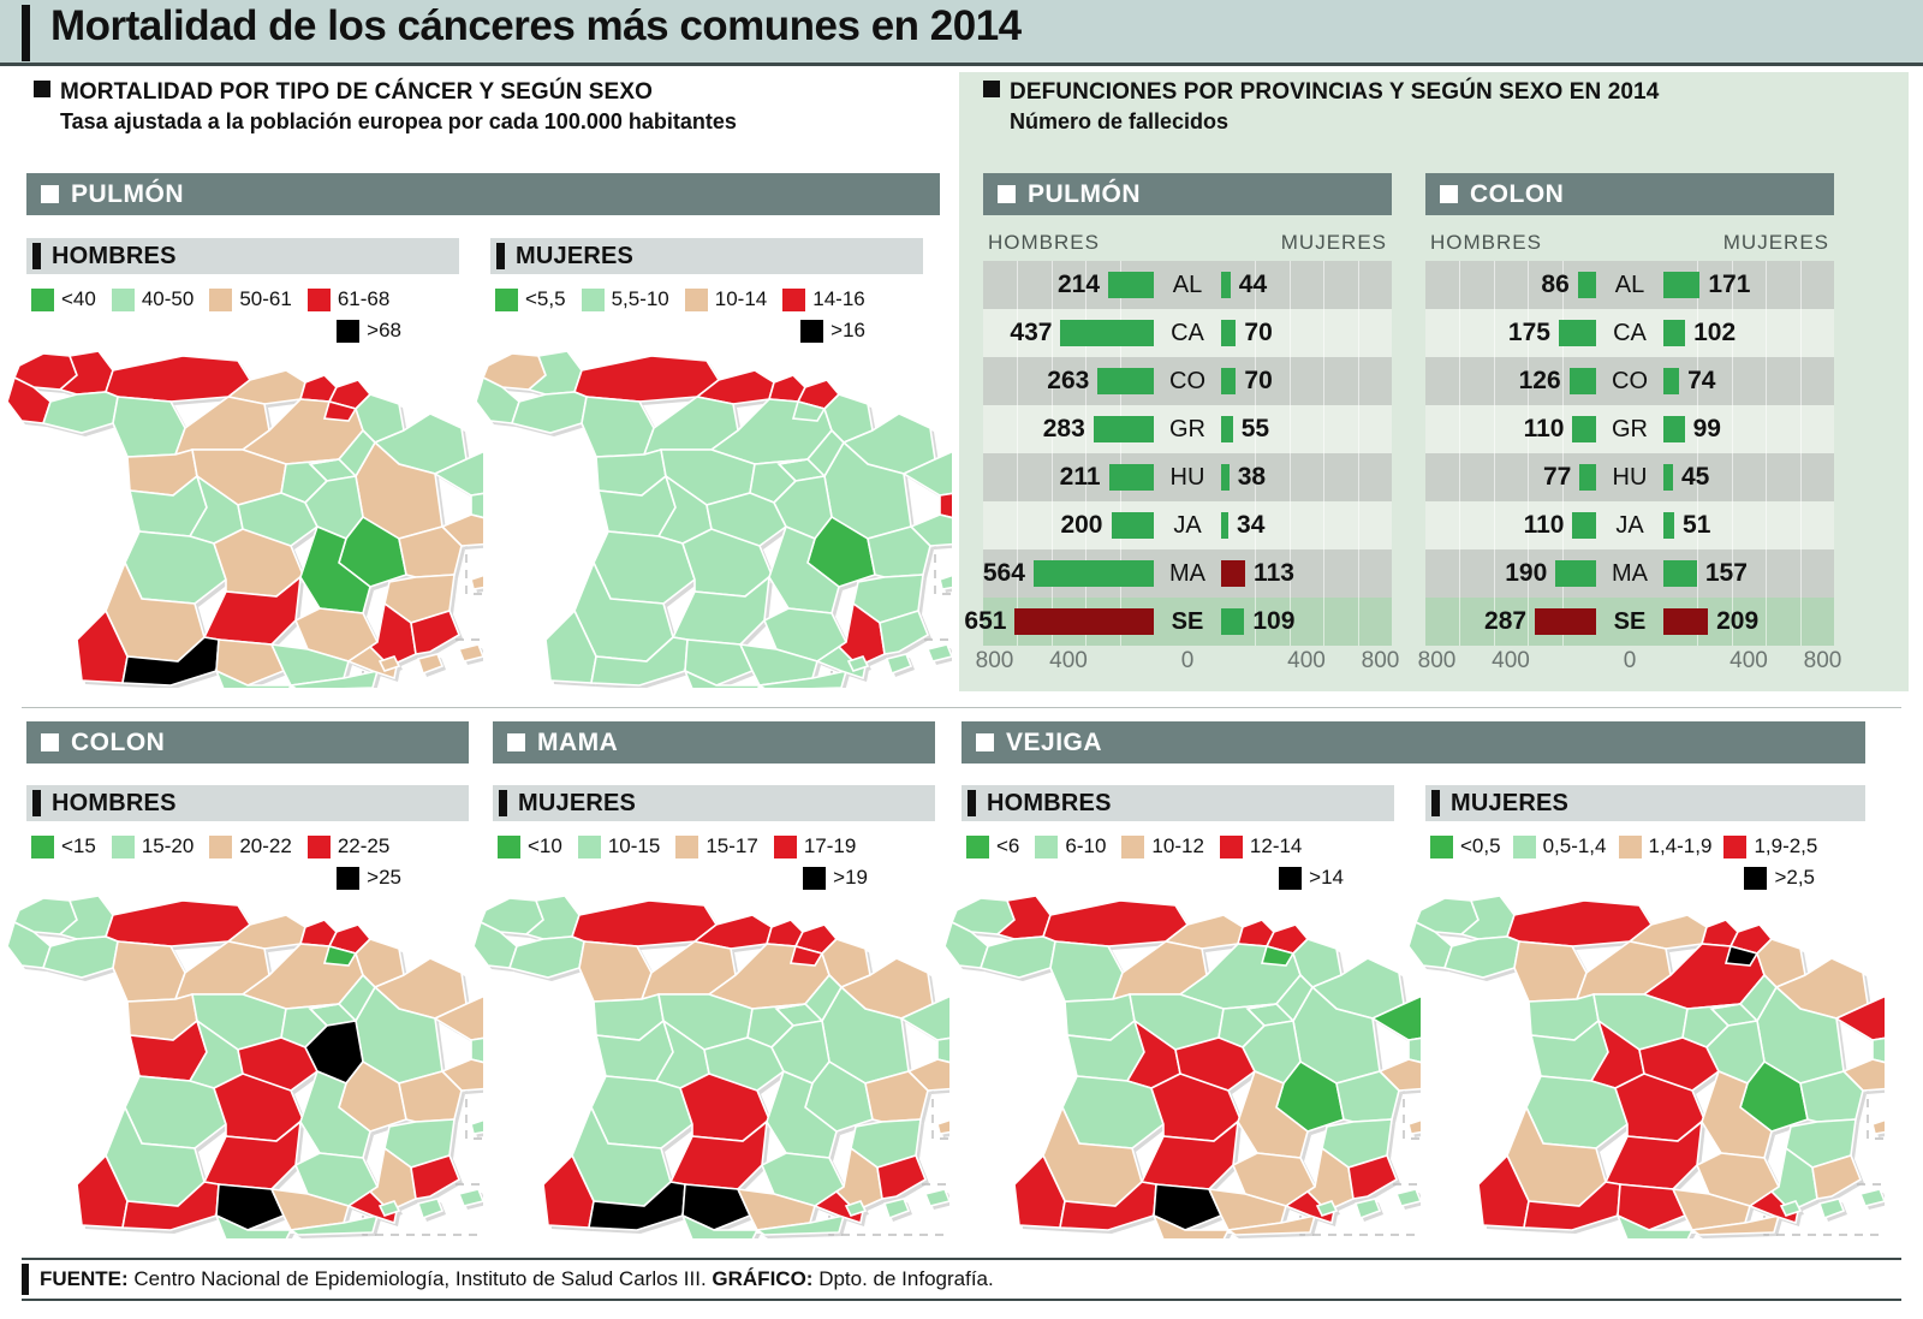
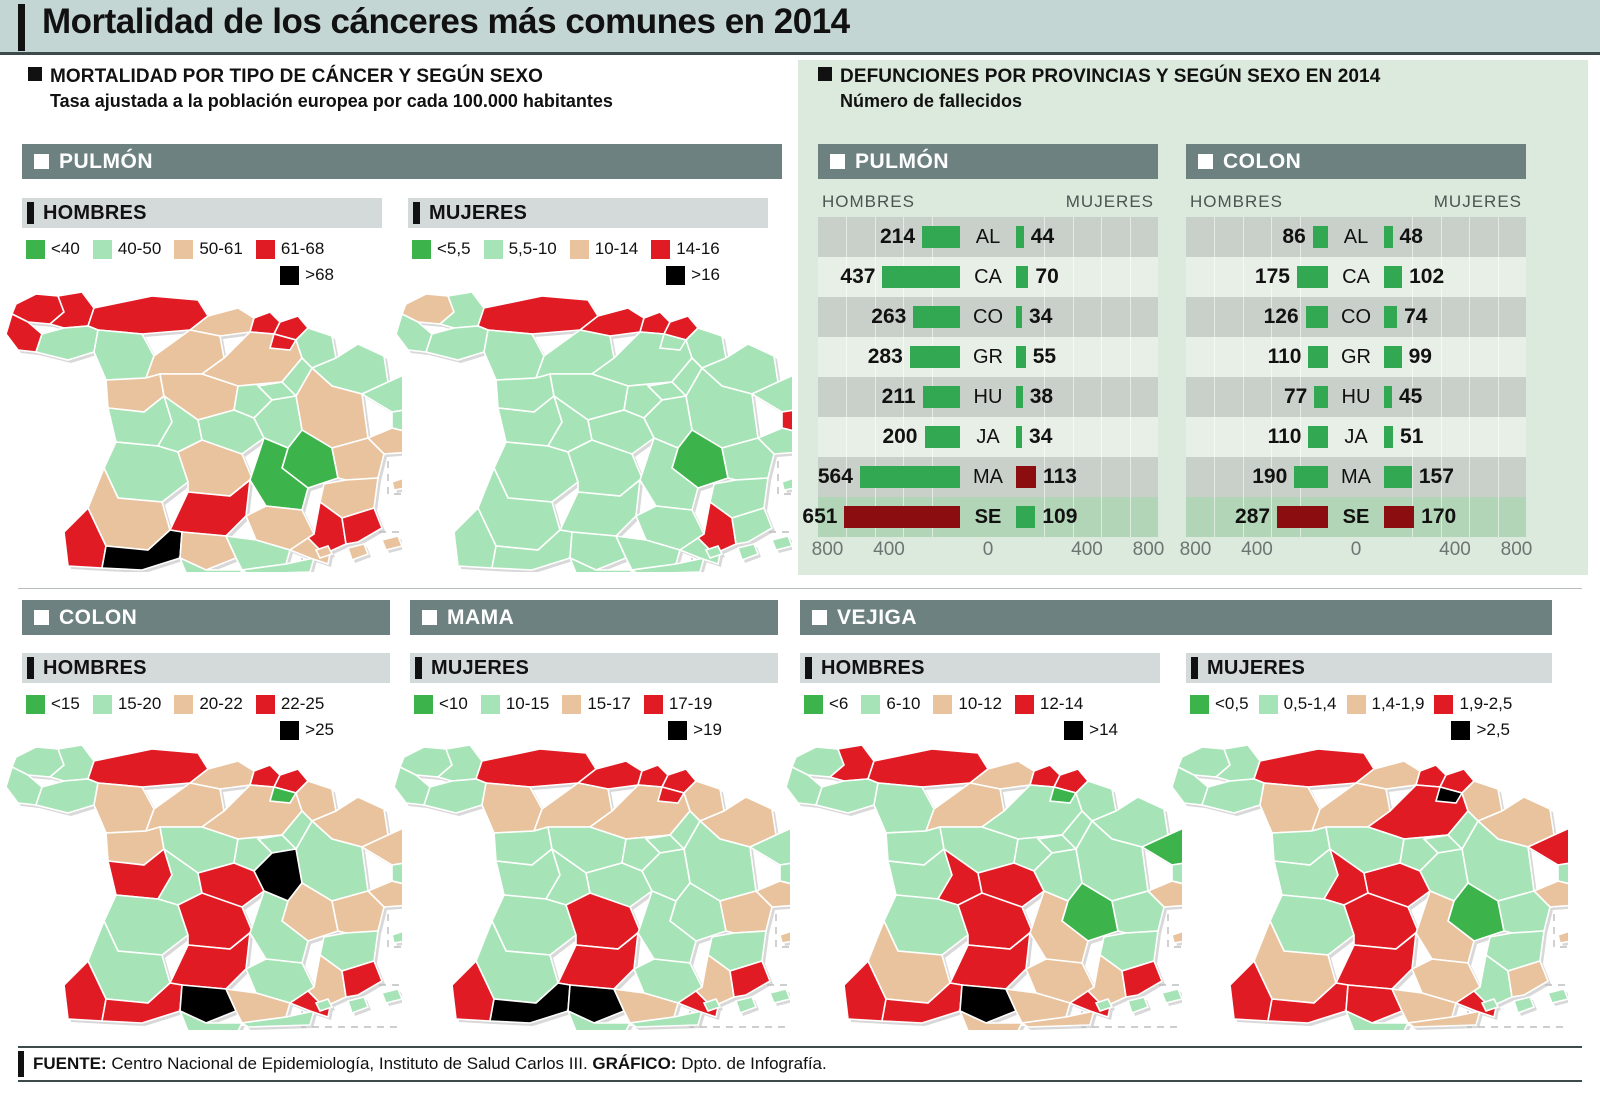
PULMÓN/MUJERES/CO: 70 -> 34
COLON/MUJERES/AL: 171 -> 48
COLON/MUJERES/SE: 209 -> 170
